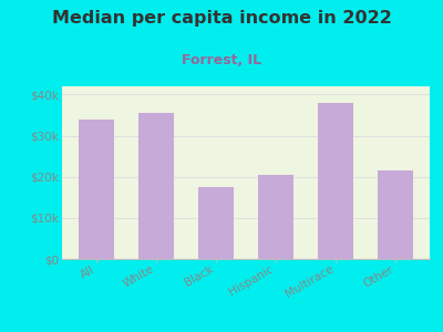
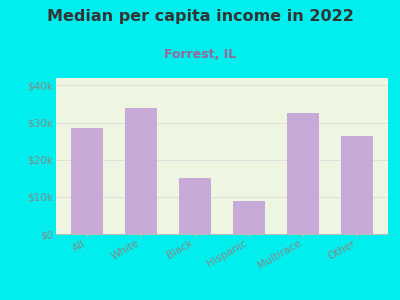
All: $34.0k -> $28.5k
White: $35.5k -> $34.0k
Black: $17.5k -> $15.0k
Hispanic: $20.5k -> $9.0k
Multirace: $38.0k -> $32.5k
Other: $21.5k -> $26.5k
